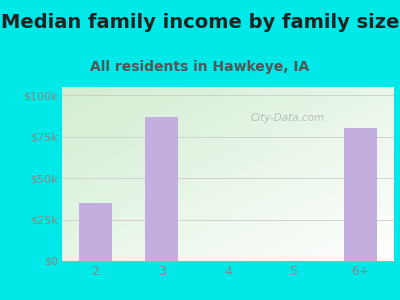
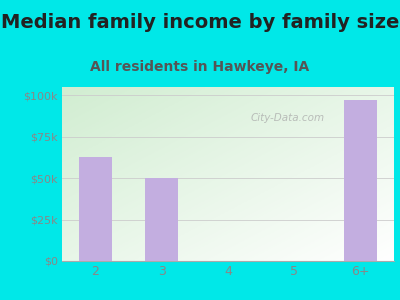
2: $35k -> $63k
3: $87k -> $50k
6+: $80k -> $97k
